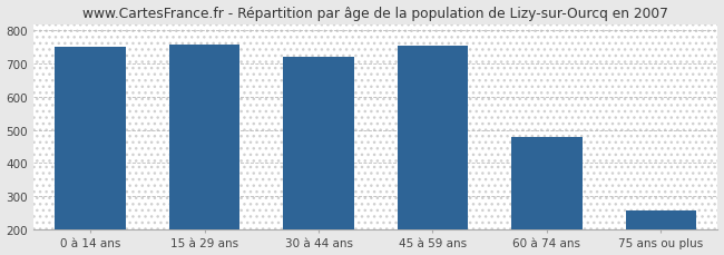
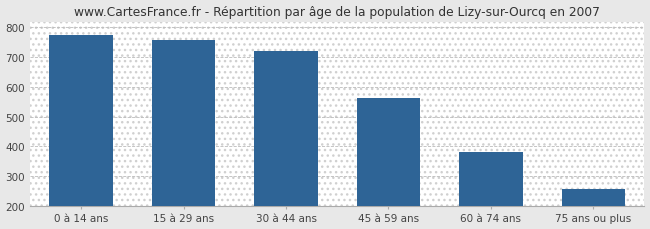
0 à 14 ans: 750 -> 775
45 à 59 ans: 755 -> 563
60 à 74 ans: 480 -> 382
